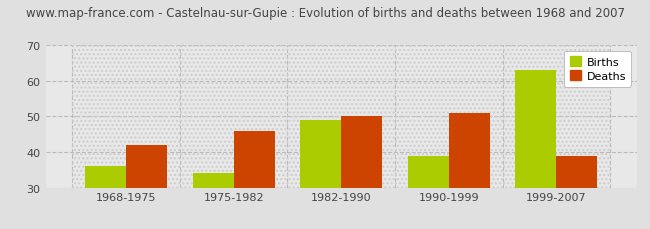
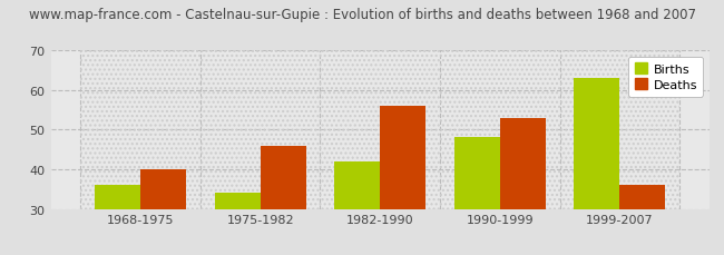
Deaths/1968-1975: 42 -> 40
Births/1982-1990: 49 -> 42
Deaths/1982-1990: 50 -> 56
Births/1990-1999: 39 -> 48
Deaths/1990-1999: 51 -> 53
Deaths/1999-2007: 39 -> 36
